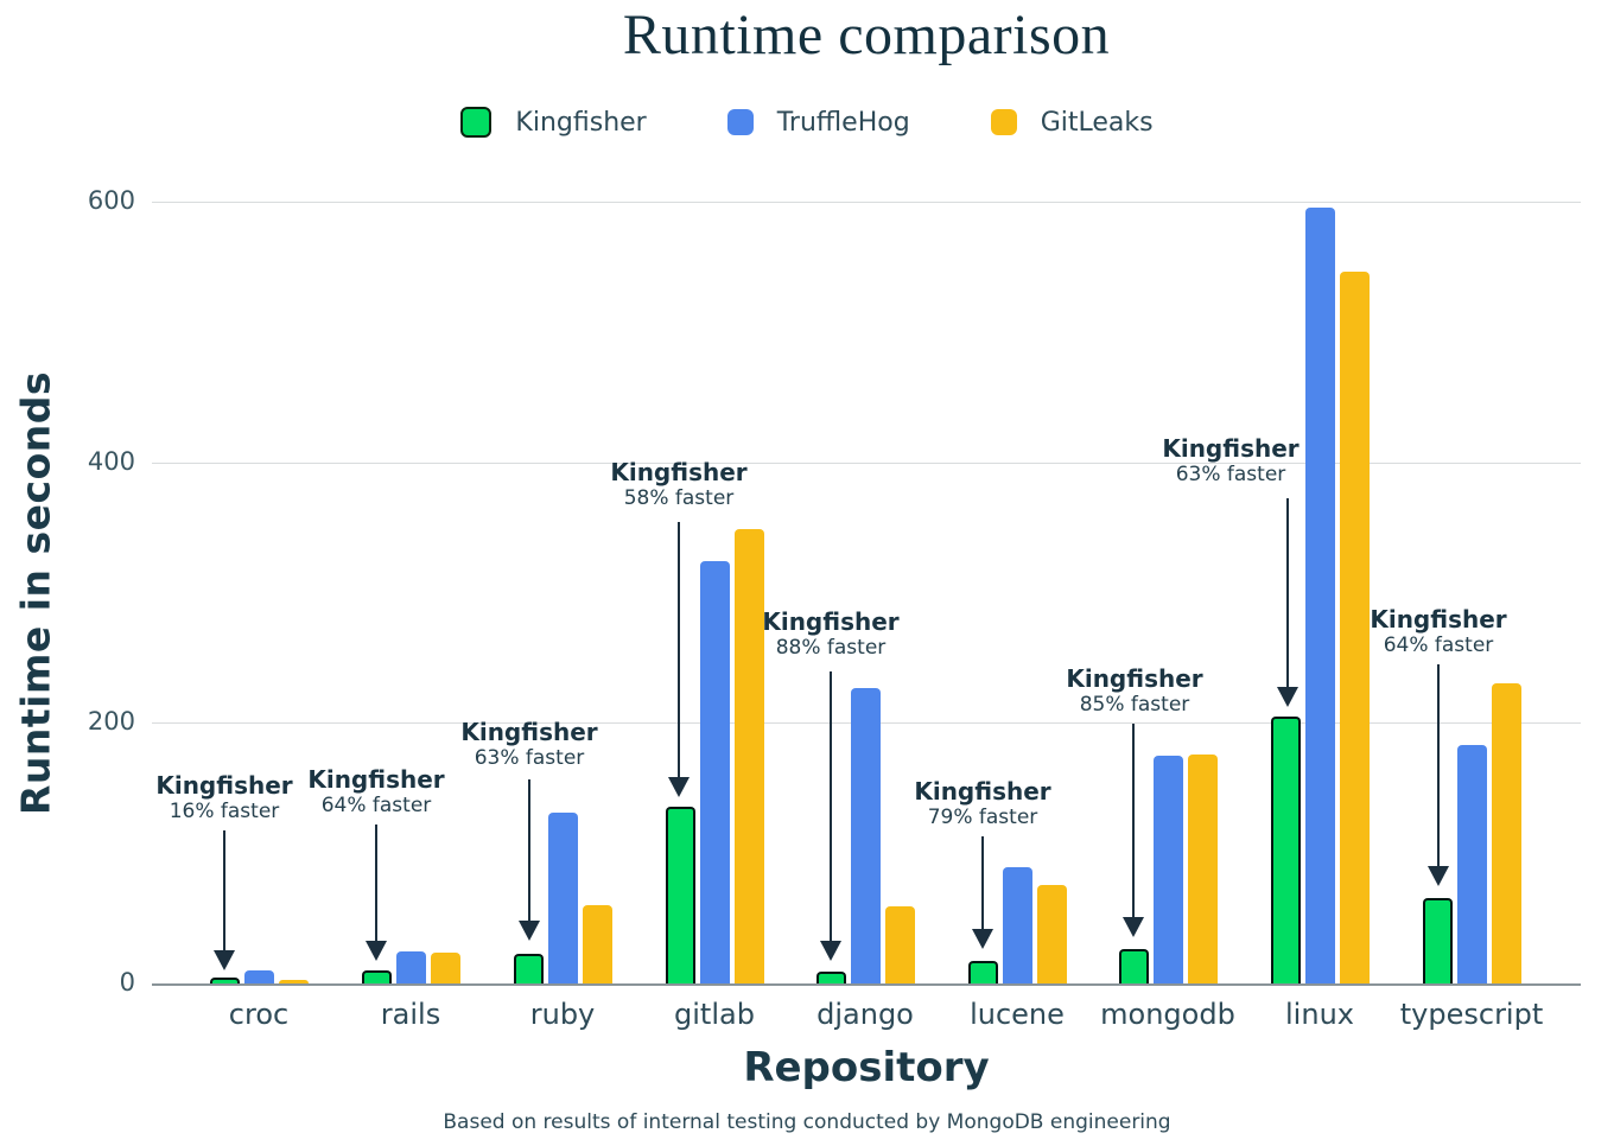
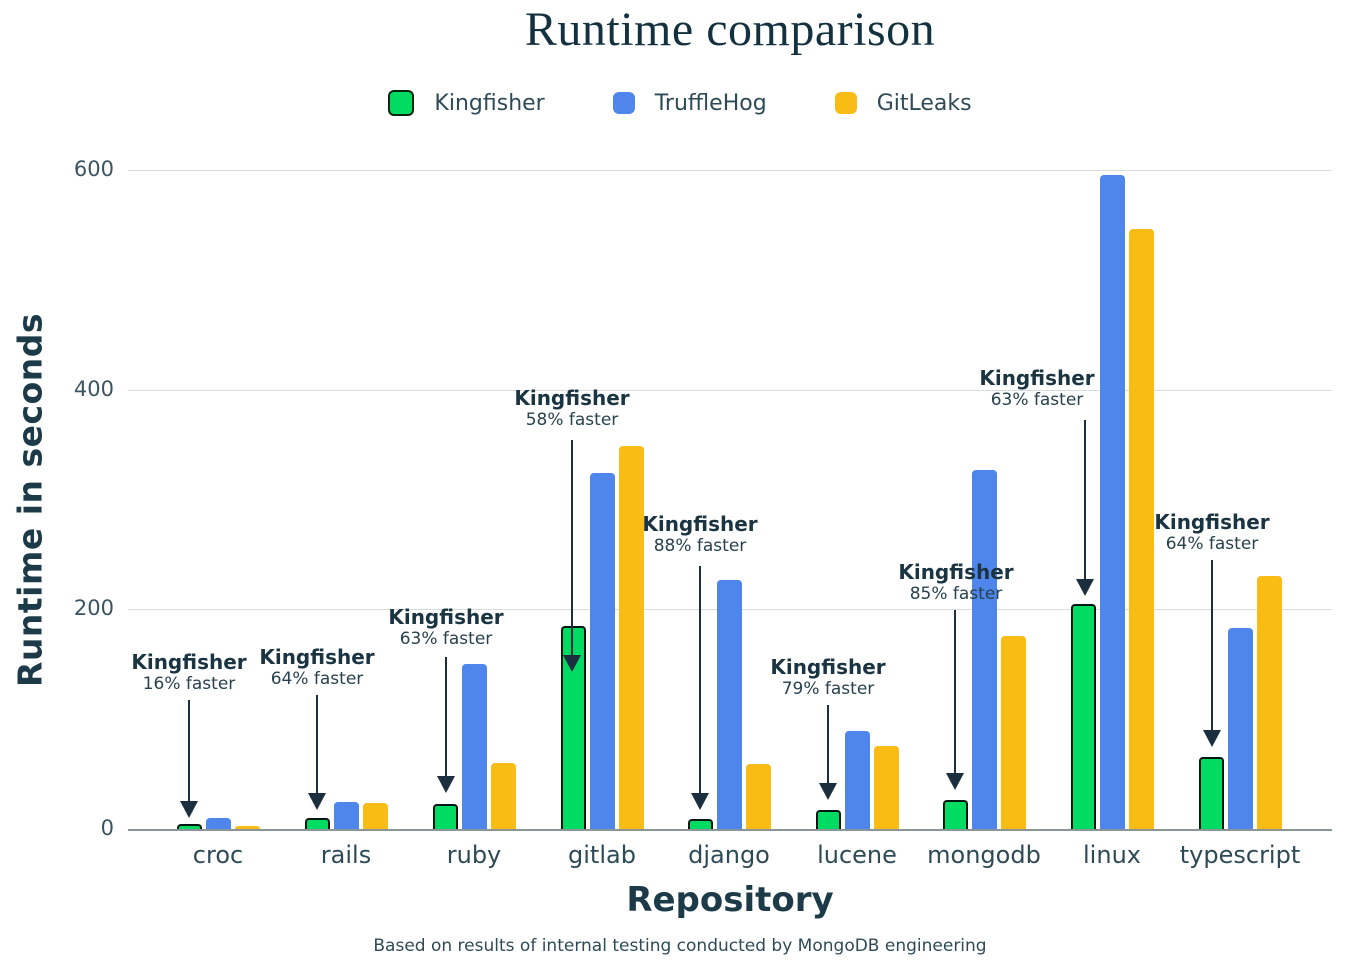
TruffleHog/ruby: 131 -> 150
Kingfisher/gitlab: 136 -> 185
TruffleHog/mongodb: 175 -> 327
